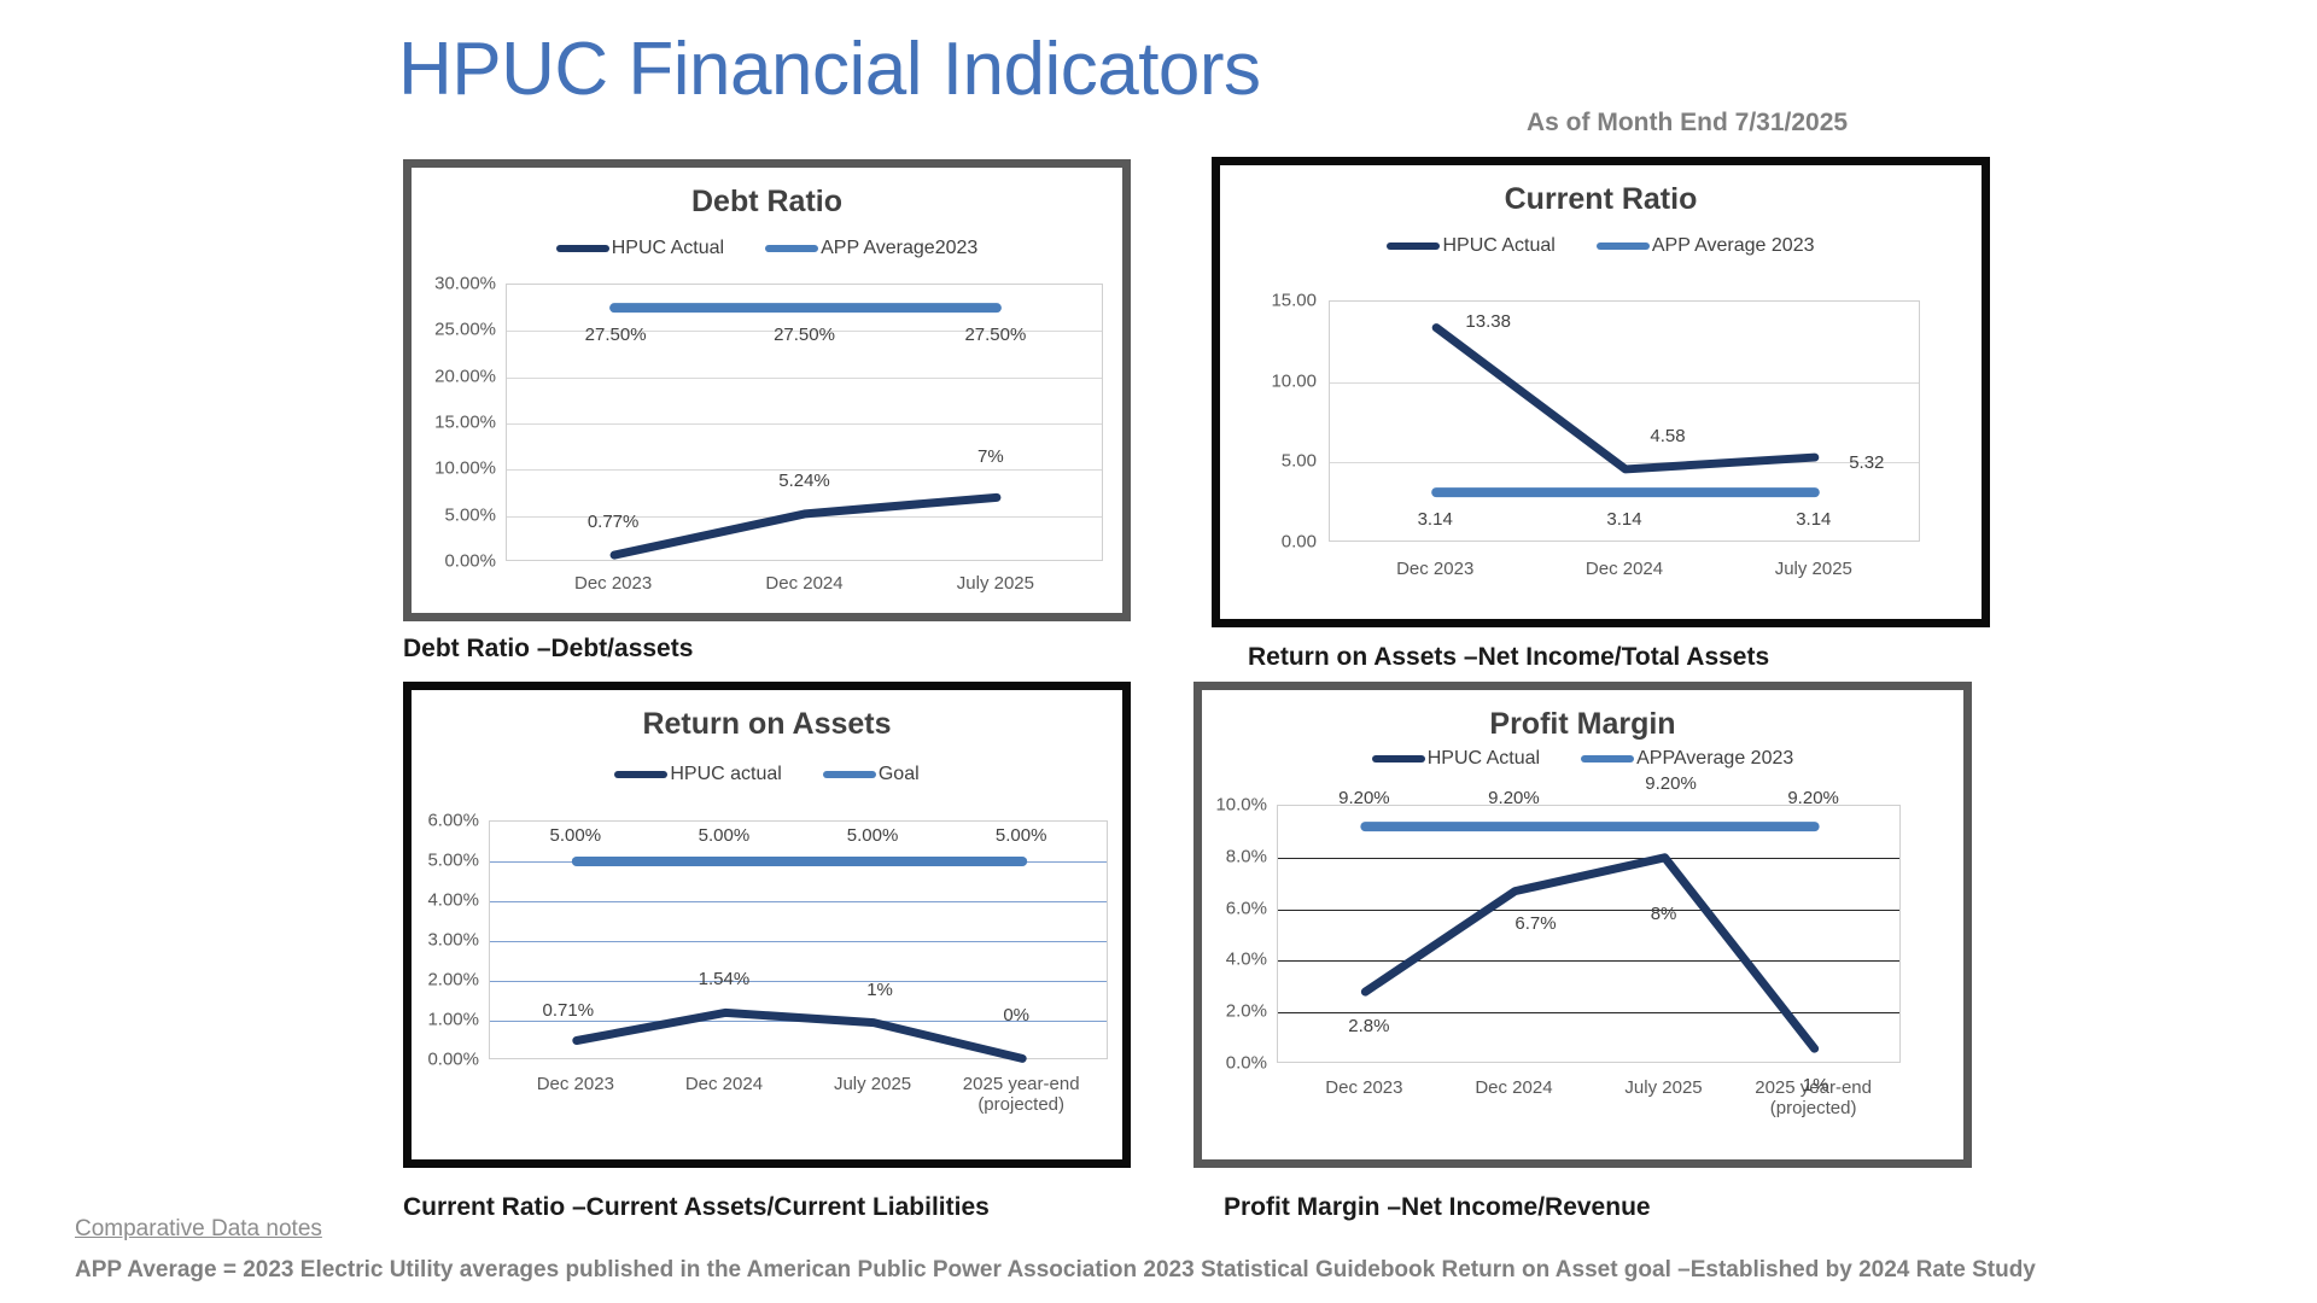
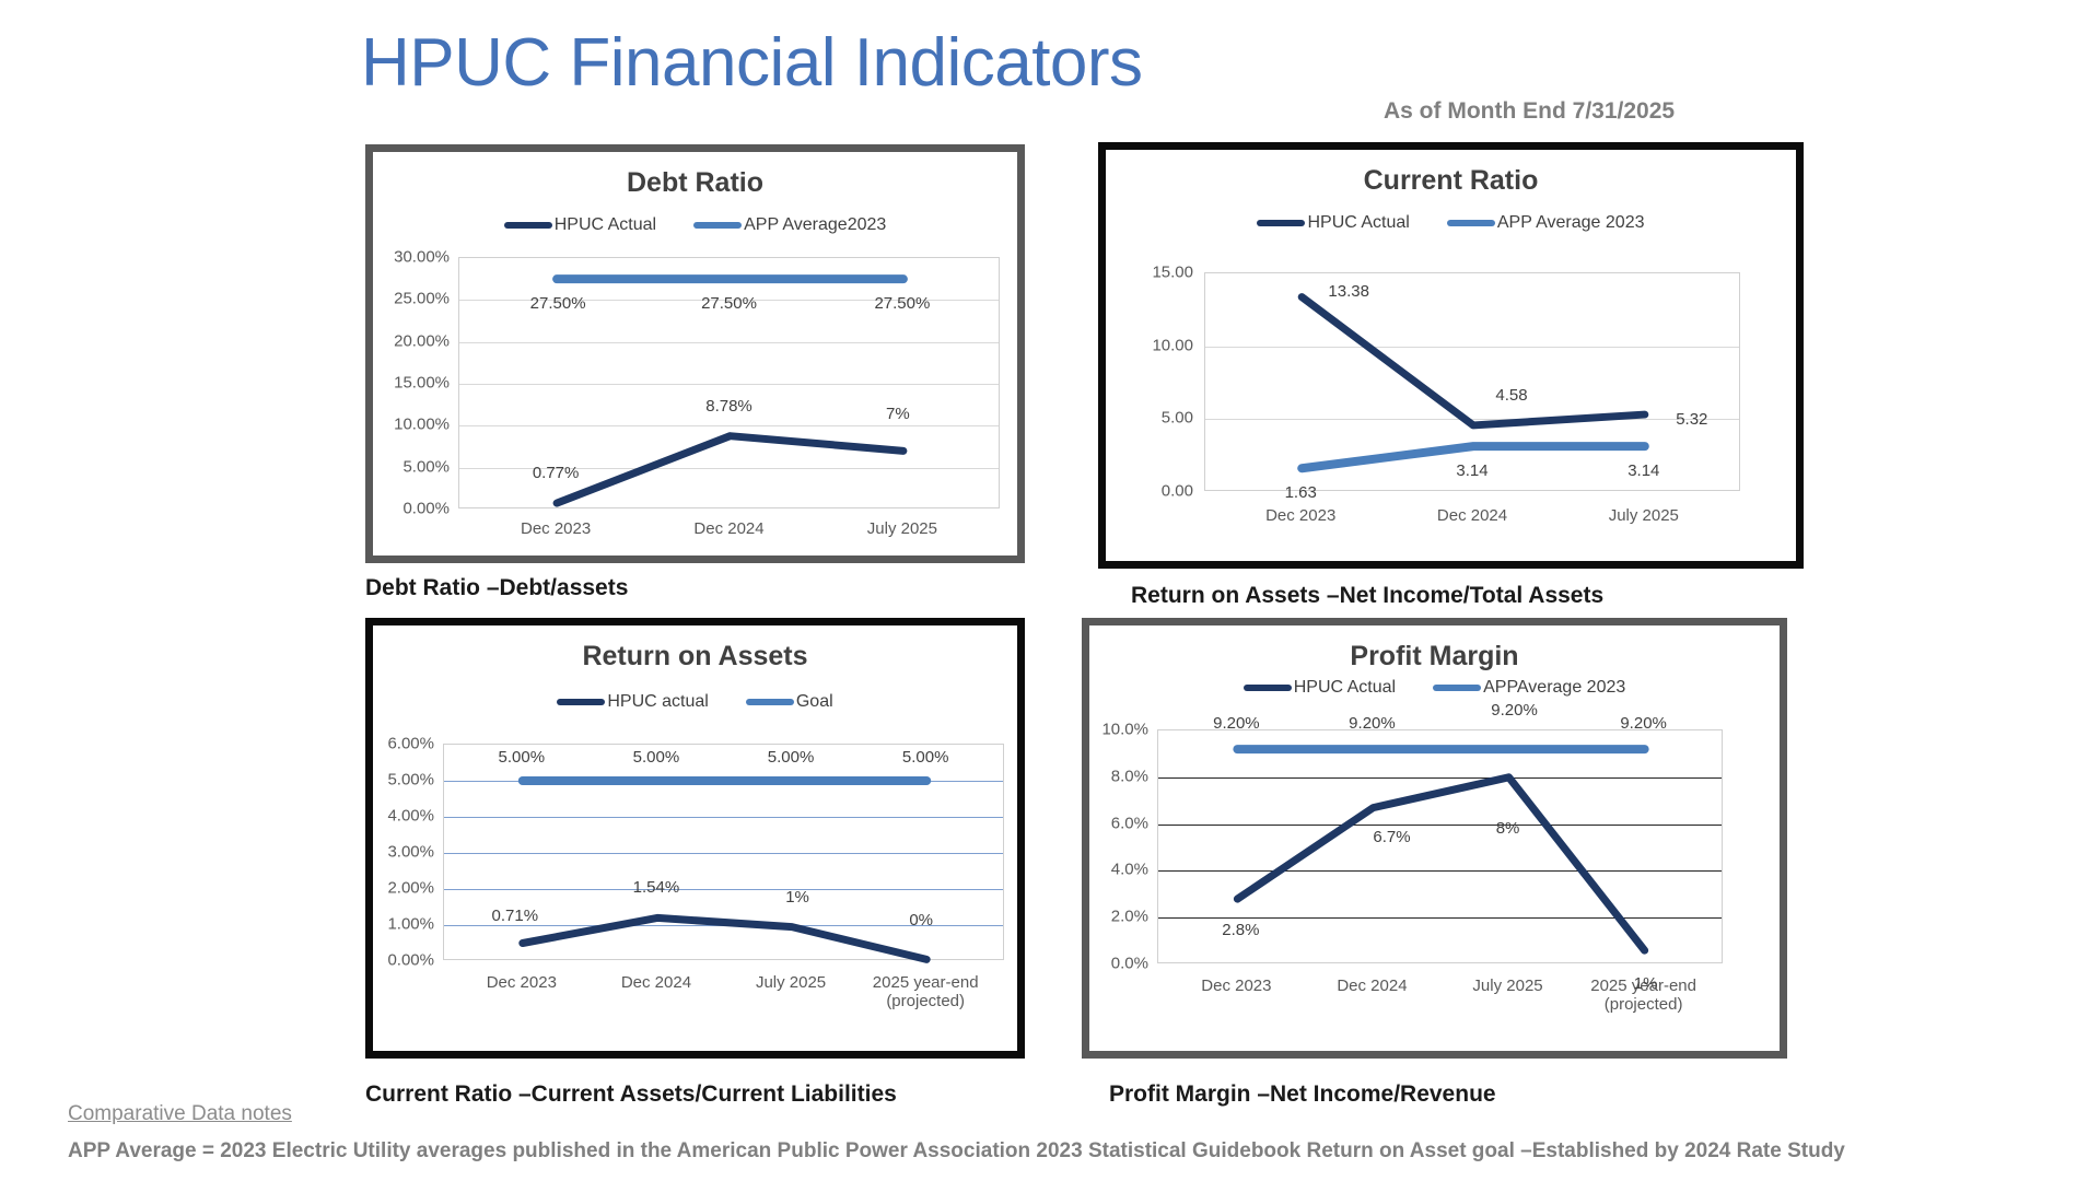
Debt Ratio/HPUC Actual/Dec 2024: 5.24% -> 8.78%
Current Ratio/APP Average 2023/Dec 2023: 3.14 -> 1.63
